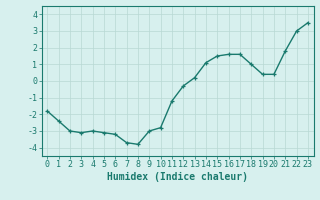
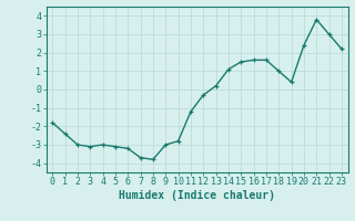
20: 0.4 -> 2.4
21: 1.8 -> 3.8
23: 3.5 -> 2.2
